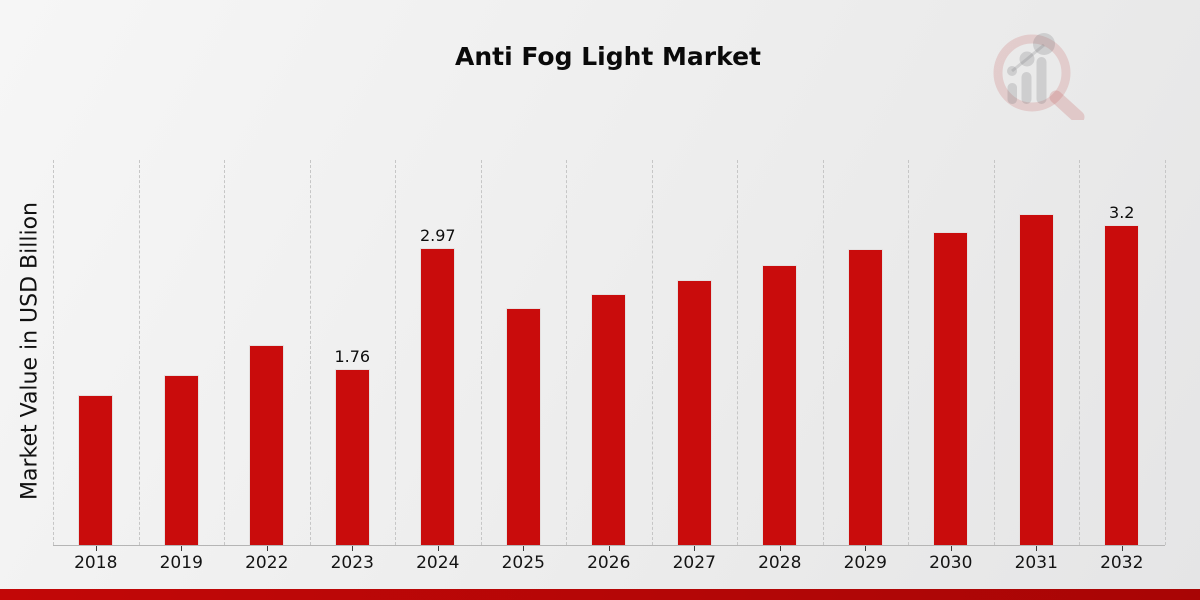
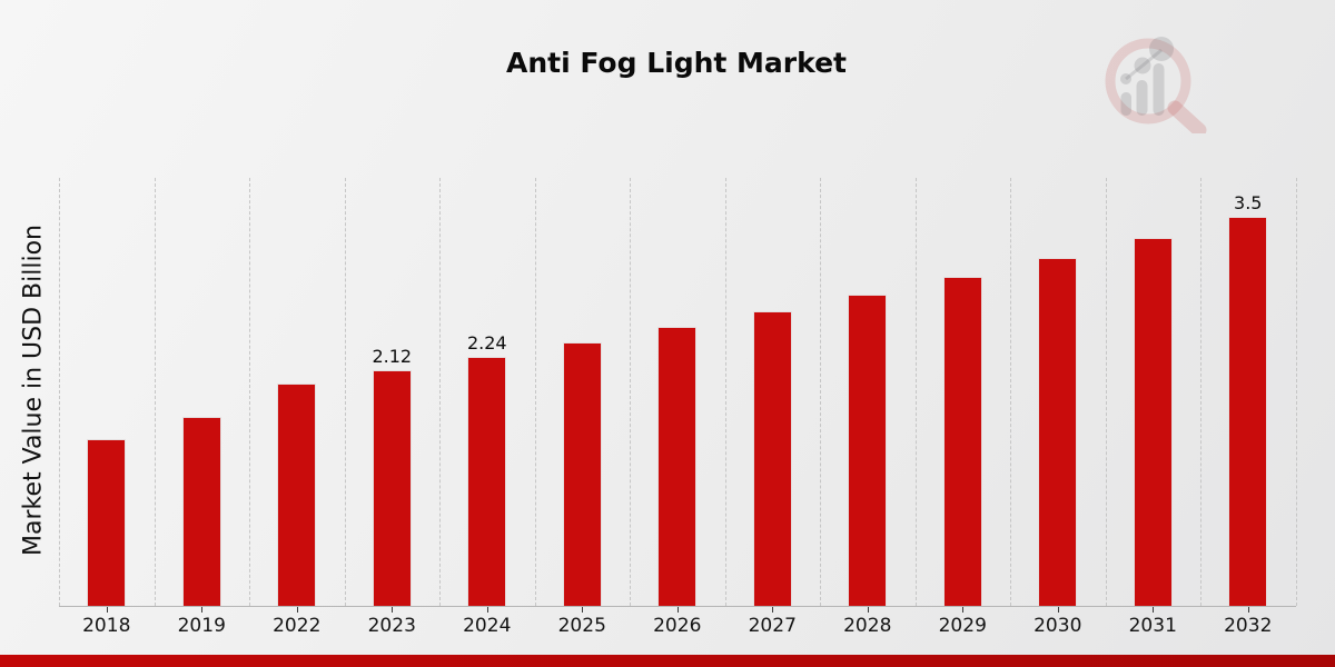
2023: 1.76 -> 2.12
2024: 2.97 -> 2.24
2032: 3.2 -> 3.5
